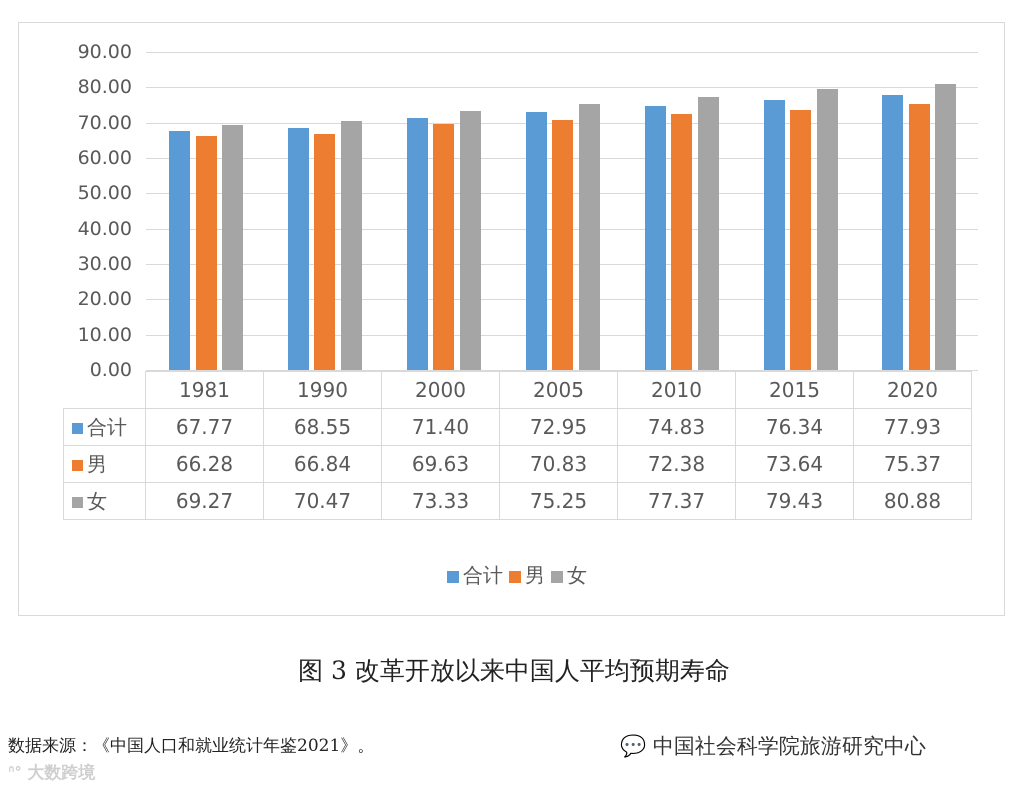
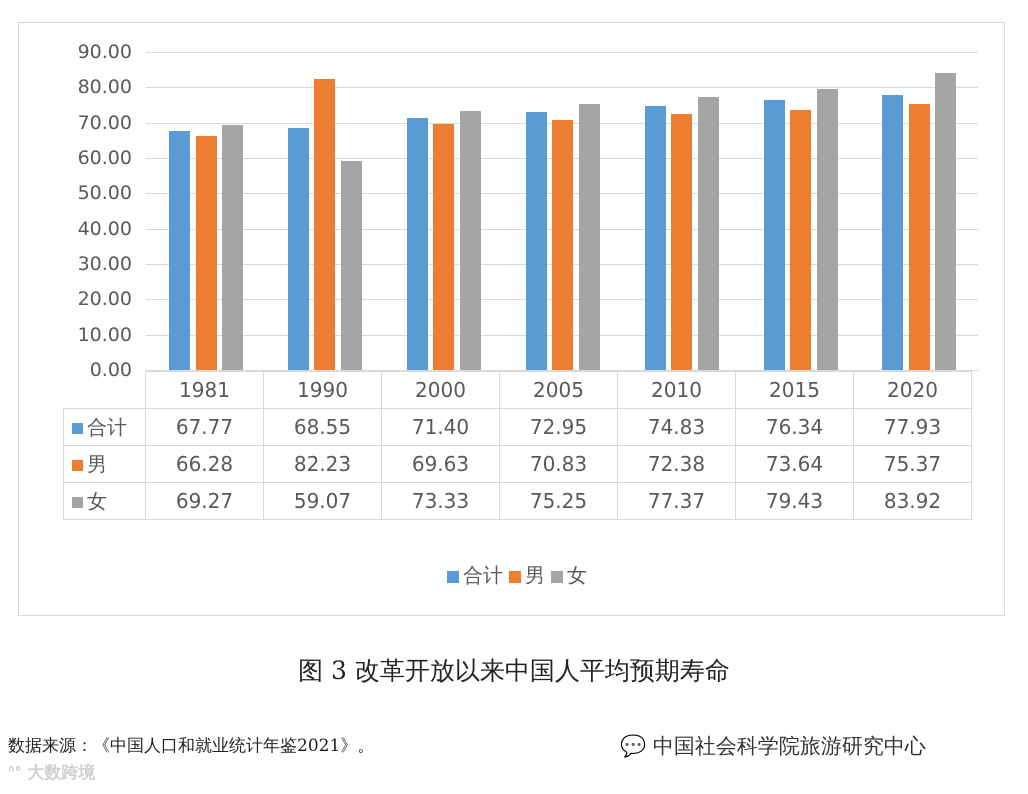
男/1990: 66.84 -> 82.23
女/1990: 70.47 -> 59.07
女/2020: 80.88 -> 83.92
